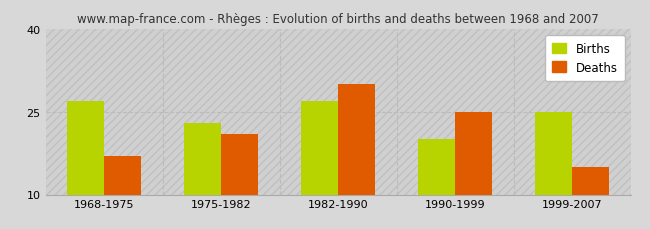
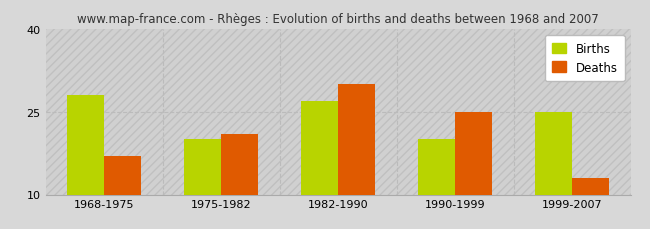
Births/1968-1975: 27 -> 28
Births/1975-1982: 23 -> 20
Deaths/1999-2007: 15 -> 13
